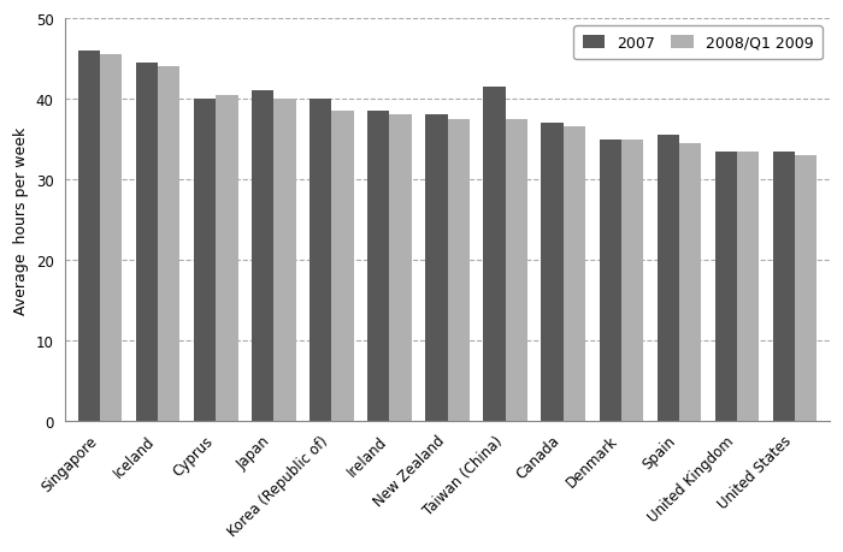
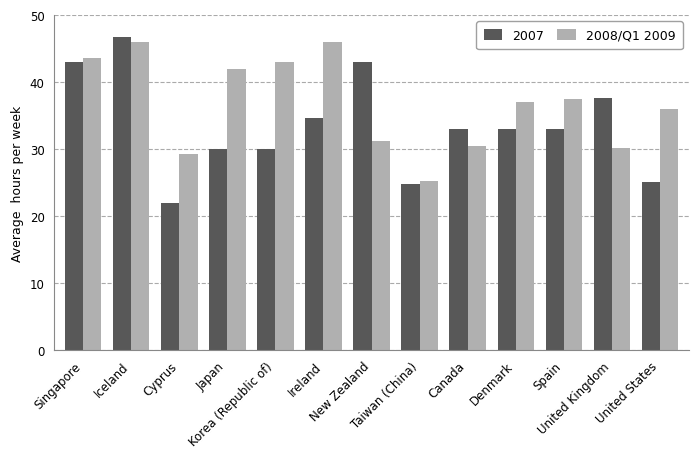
2007/Singapore: 46.0 -> 43.0
2008/Q1 2009/Singapore: 45.5 -> 43.6
2007/Iceland: 44.5 -> 46.8
2008/Q1 2009/Iceland: 44.0 -> 46.0
2007/Cyprus: 40.0 -> 22.0
2008/Q1 2009/Cyprus: 40.5 -> 29.2
2007/Japan: 41.0 -> 30.0
2008/Q1 2009/Japan: 40.0 -> 42.0
2007/Korea (Republic of): 40.0 -> 30.0
2008/Q1 2009/Korea (Republic of): 38.5 -> 43.0
2007/Ireland: 38.5 -> 34.6
2008/Q1 2009/Ireland: 38.0 -> 46.0
2007/New Zealand: 38.0 -> 43.0
2008/Q1 2009/New Zealand: 37.5 -> 31.2
2007/Taiwan (China): 41.5 -> 24.8
2008/Q1 2009/Taiwan (China): 37.5 -> 25.2
2007/Canada: 37.0 -> 33.0
2008/Q1 2009/Canada: 36.5 -> 30.4
2007/Denmark: 35.0 -> 33.0
2008/Q1 2009/Denmark: 35.0 -> 37.0
2007/Spain: 35.5 -> 33.0
2008/Q1 2009/Spain: 34.5 -> 37.4
2007/United Kingdom: 33.5 -> 37.6
2008/Q1 2009/United Kingdom: 33.5 -> 30.2
2007/United States: 33.5 -> 25.0
2008/Q1 2009/United States: 33.0 -> 36.0
